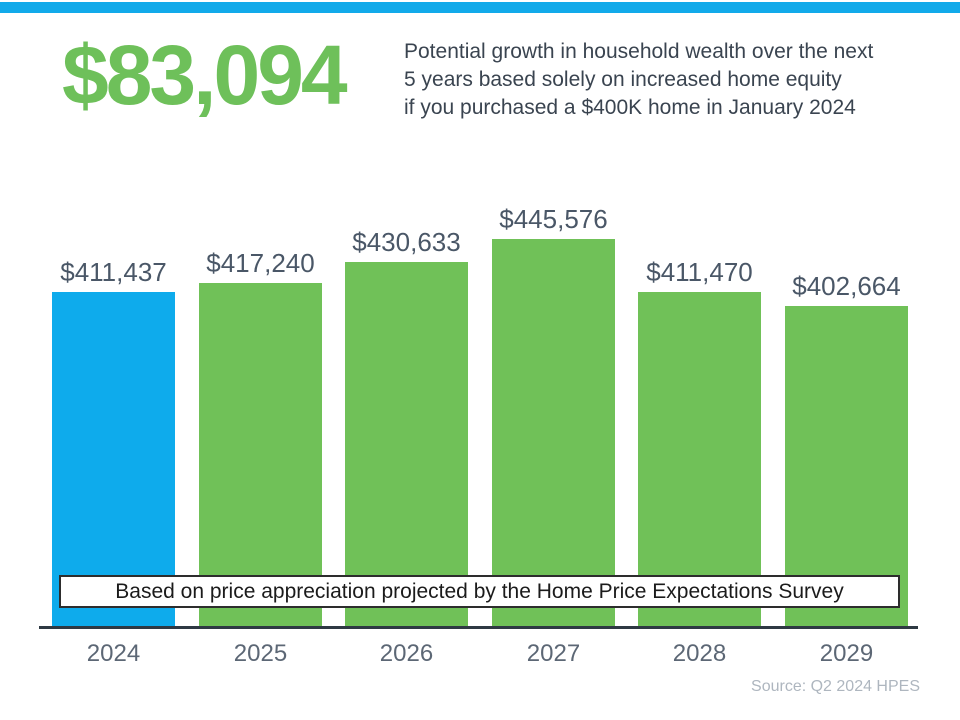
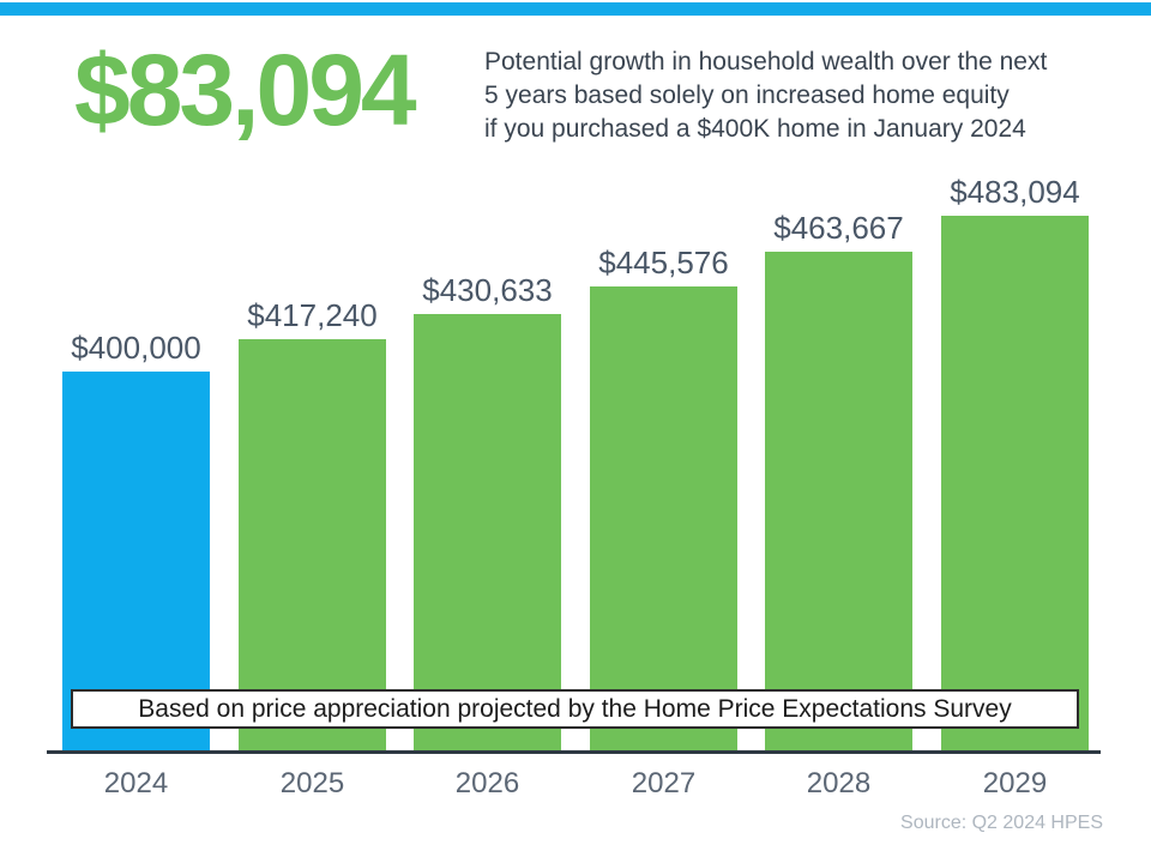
2024: $411,437 -> $400,000
2028: $411,470 -> $463,667
2029: $402,664 -> $483,094
